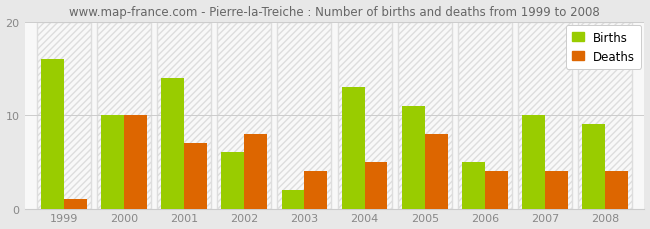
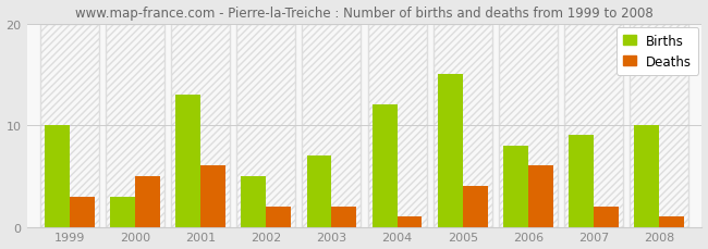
Births/1999: 16 -> 10
Deaths/1999: 1 -> 3
Births/2000: 10 -> 3
Deaths/2000: 10 -> 5
Births/2001: 14 -> 13
Deaths/2001: 7 -> 6
Births/2002: 6 -> 5
Deaths/2002: 8 -> 2
Births/2003: 2 -> 7
Deaths/2003: 4 -> 2
Births/2004: 13 -> 12
Deaths/2004: 5 -> 1
Births/2005: 11 -> 15
Deaths/2005: 8 -> 4
Births/2006: 5 -> 8
Deaths/2006: 4 -> 6
Births/2007: 10 -> 9
Deaths/2007: 4 -> 2
Births/2008: 9 -> 10
Deaths/2008: 4 -> 1
